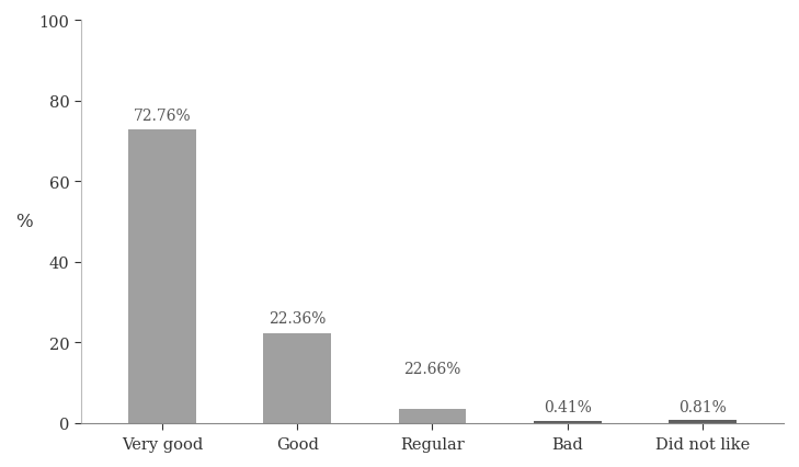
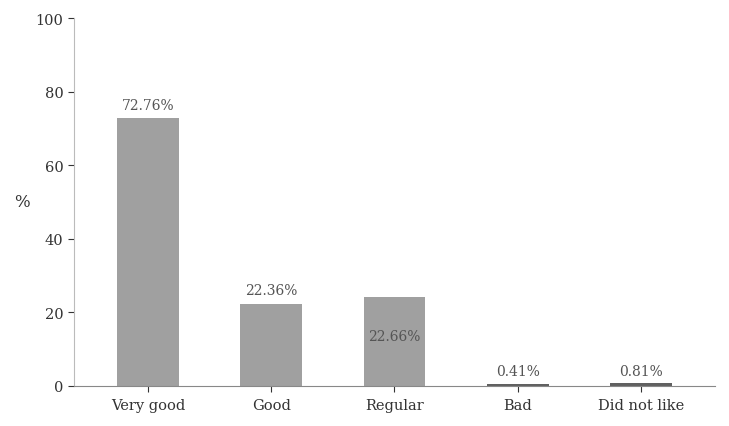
Regular: 3.4 -> 24.0
